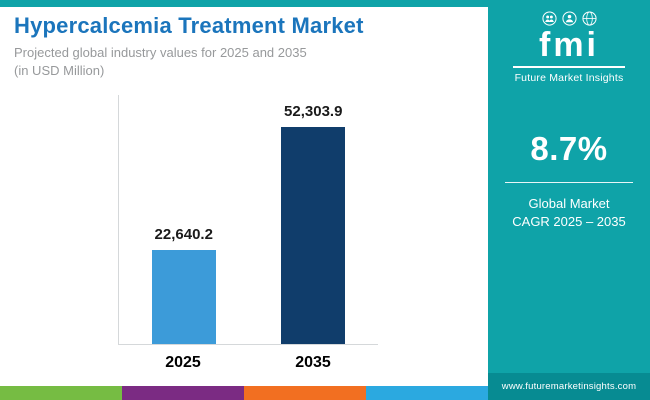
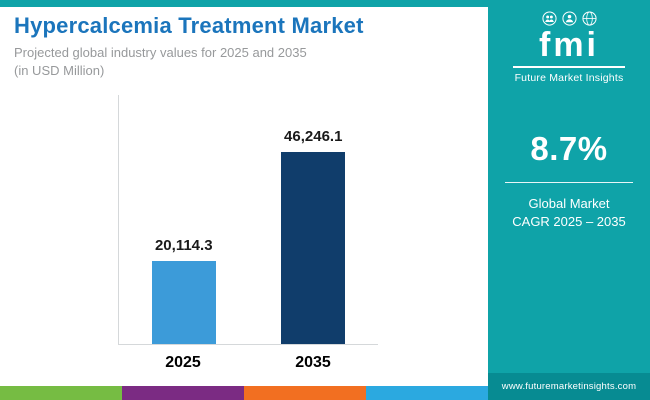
2025: 22,640.2 -> 20,114.3
2035: 52,303.9 -> 46,246.1
